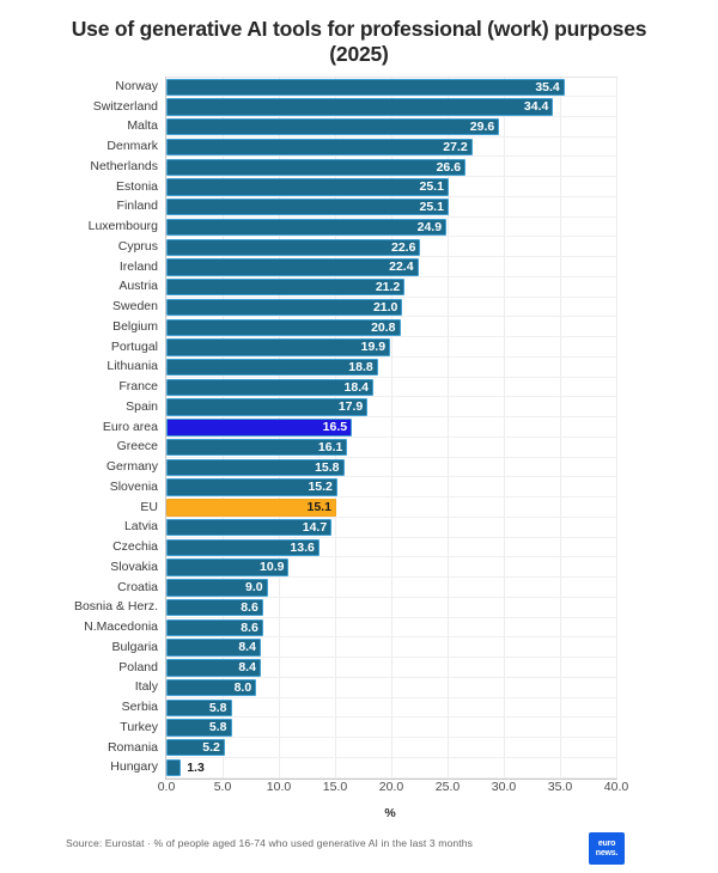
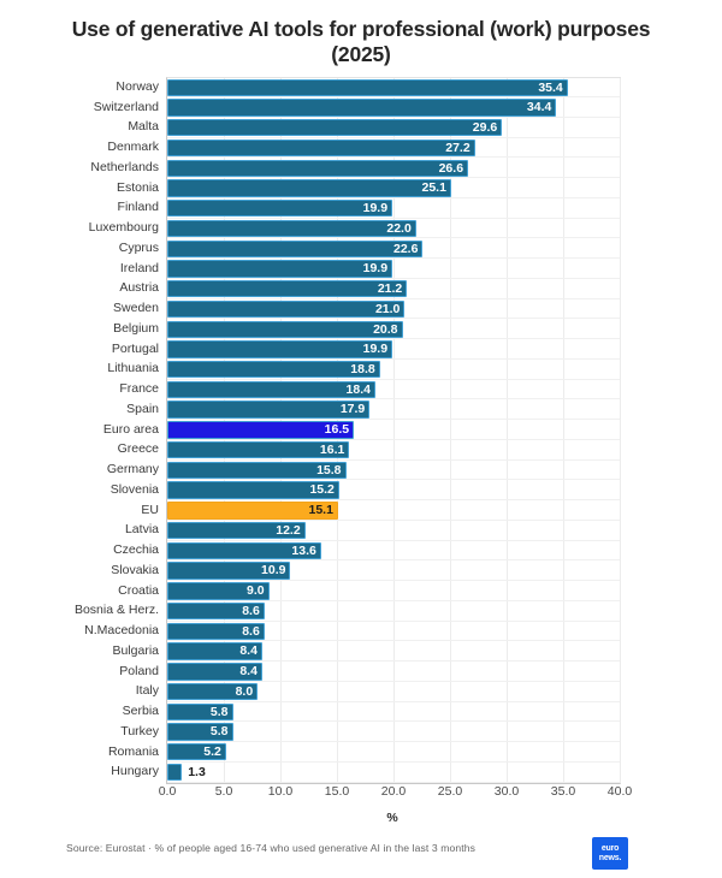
Finland: 25.1 -> 19.9
Luxembourg: 24.9 -> 22.0
Ireland: 22.4 -> 19.9
Latvia: 14.7 -> 12.2
